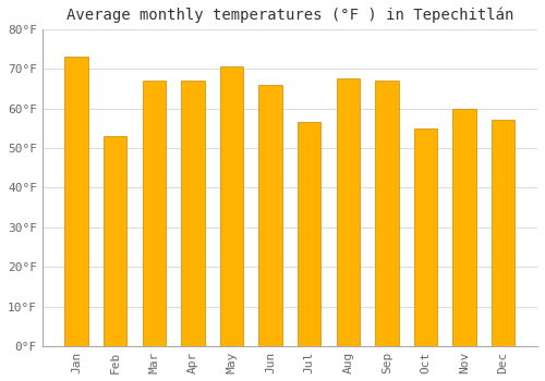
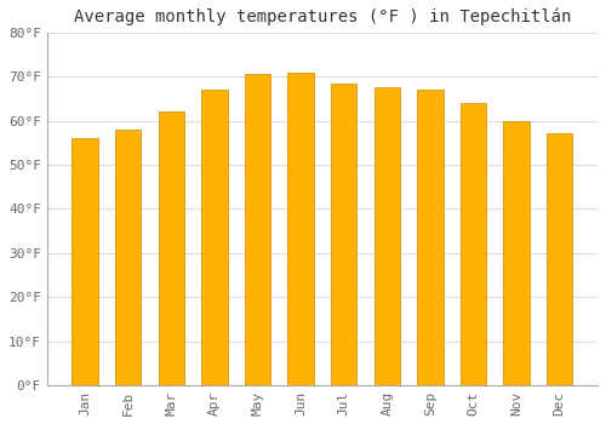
Jan: 73.0°F -> 56.0°F
Feb: 53.0°F -> 58.0°F
Mar: 67.0°F -> 62.0°F
Jun: 66.0°F -> 71.0°F
Jul: 56.5°F -> 68.5°F
Oct: 55.0°F -> 64.0°F
